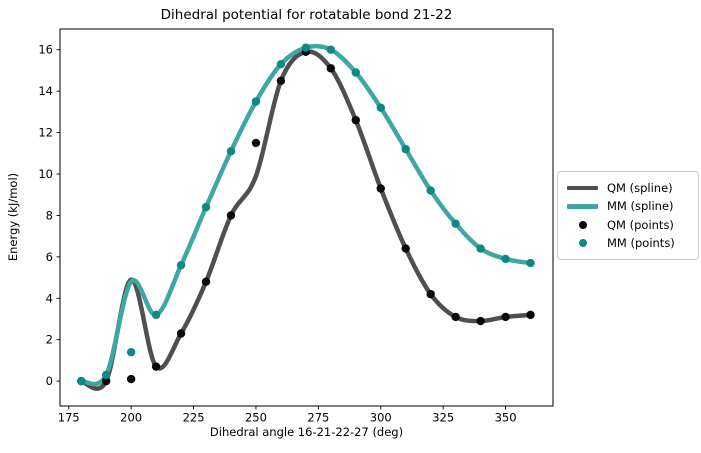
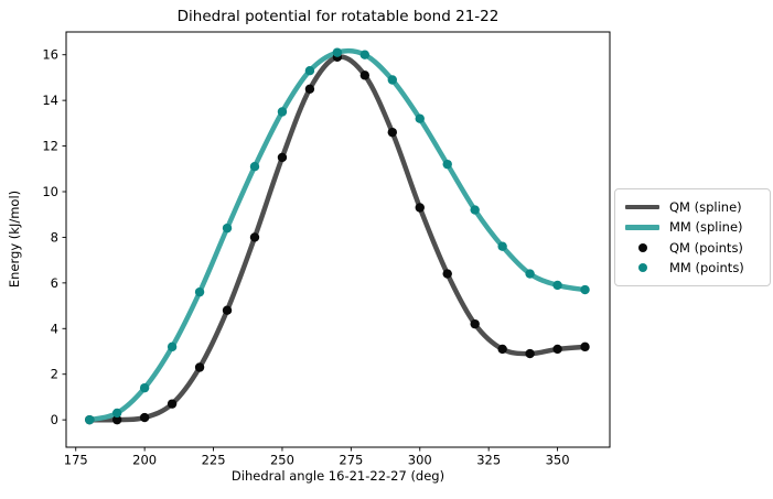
QM (spline)/200: 4.9 -> 0.1
MM (spline)/200: 4.8 -> 1.4
QM (spline)/250: 9.9 -> 11.5
